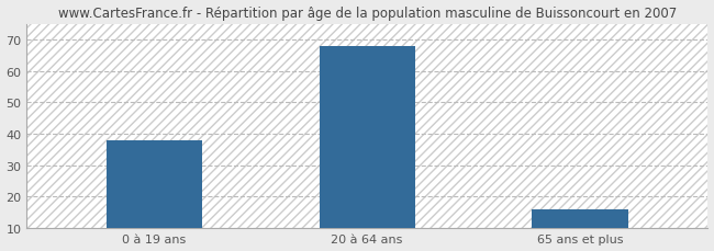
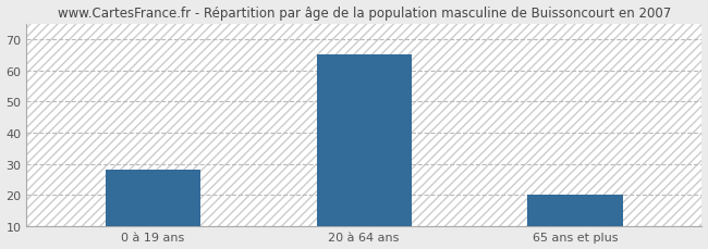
0 à 19 ans: 38 -> 28
20 à 64 ans: 68 -> 65
65 ans et plus: 16 -> 20
